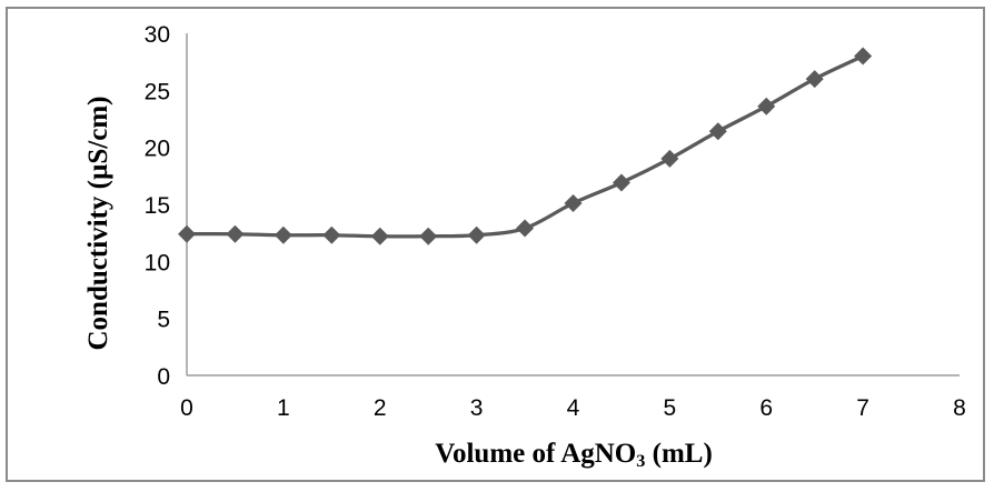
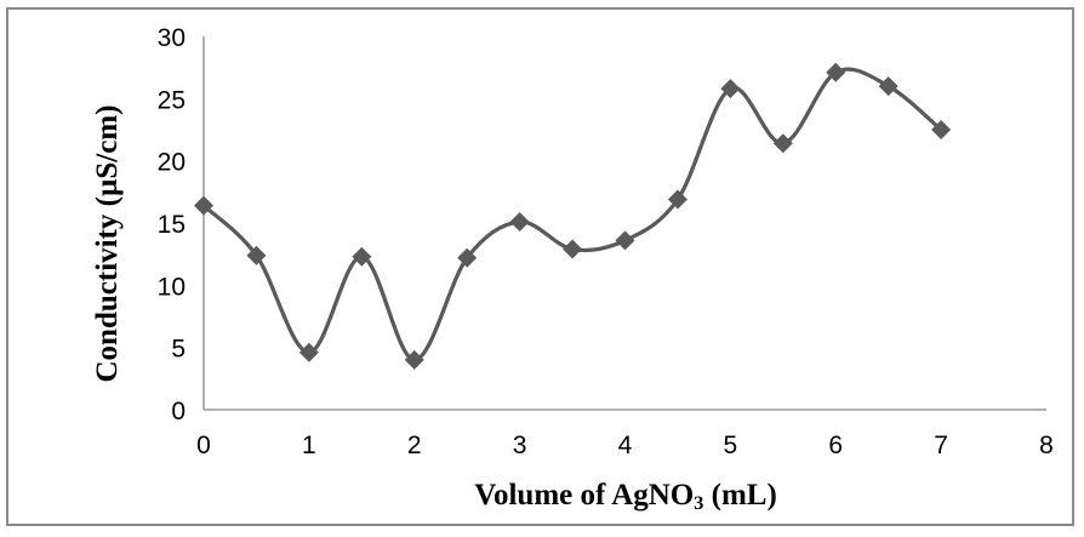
0: 12.4 -> 16.4
1: 12.3 -> 4.6
2: 12.2 -> 4.0
3: 12.3 -> 15.1
4: 15.1 -> 13.6
5: 19.0 -> 25.8
6: 23.6 -> 27.1
7: 28.0 -> 22.5
